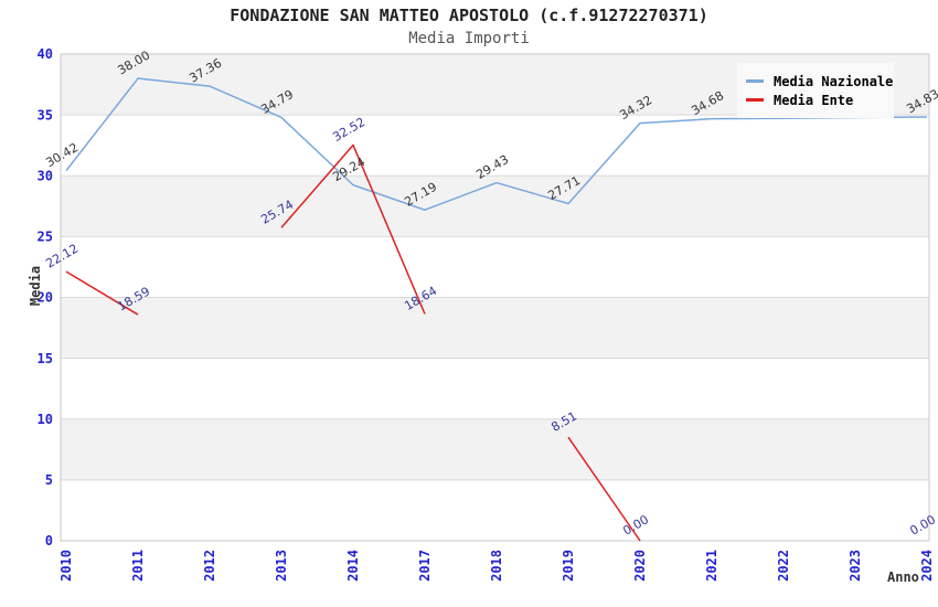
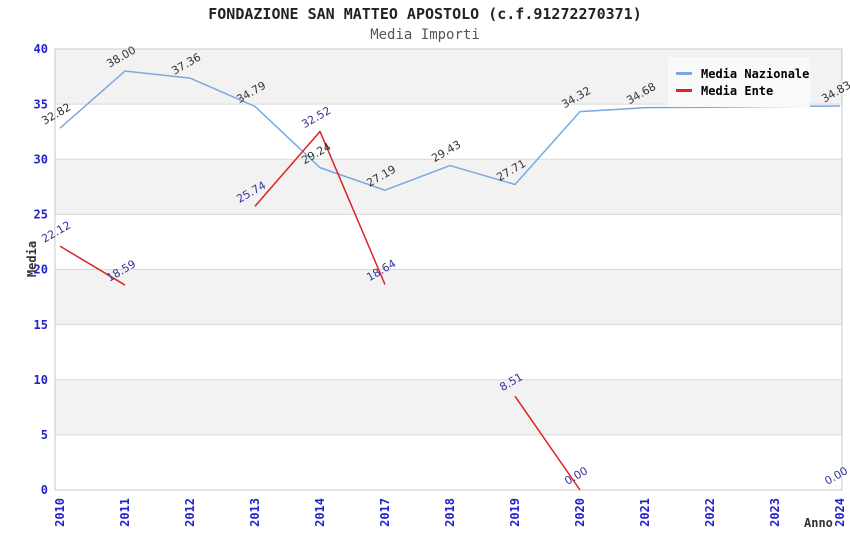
Media Nazionale/2010: 30.42 -> 32.82
